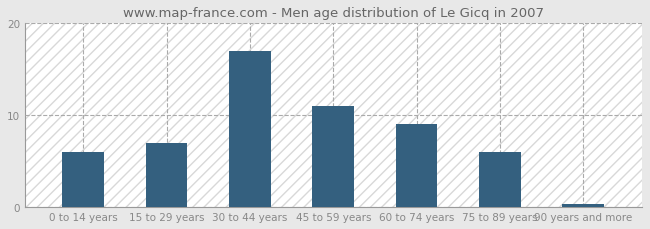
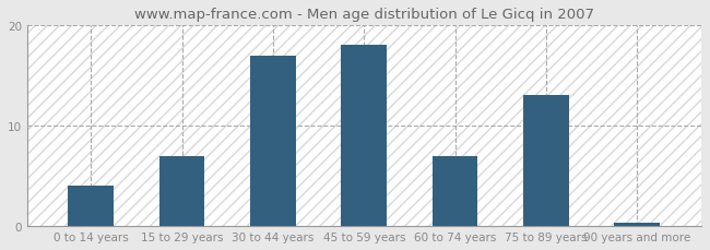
0 to 14 years: 6.0 -> 4.0
45 to 59 years: 11.0 -> 18.0
60 to 74 years: 9.0 -> 7.0
75 to 89 years: 6.0 -> 13.0
